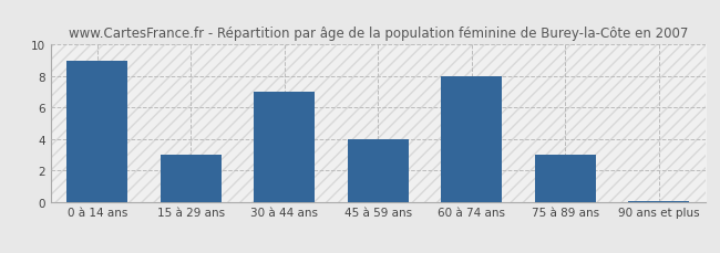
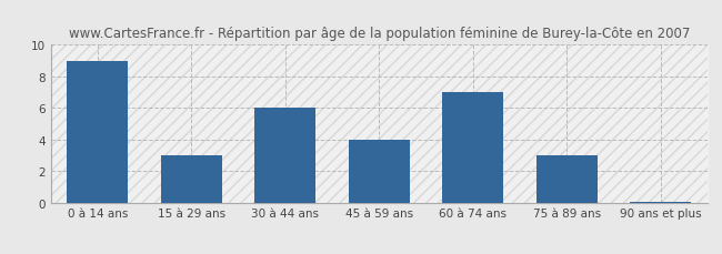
30 à 44 ans: 7.0 -> 6.0
60 à 74 ans: 8.0 -> 7.0
